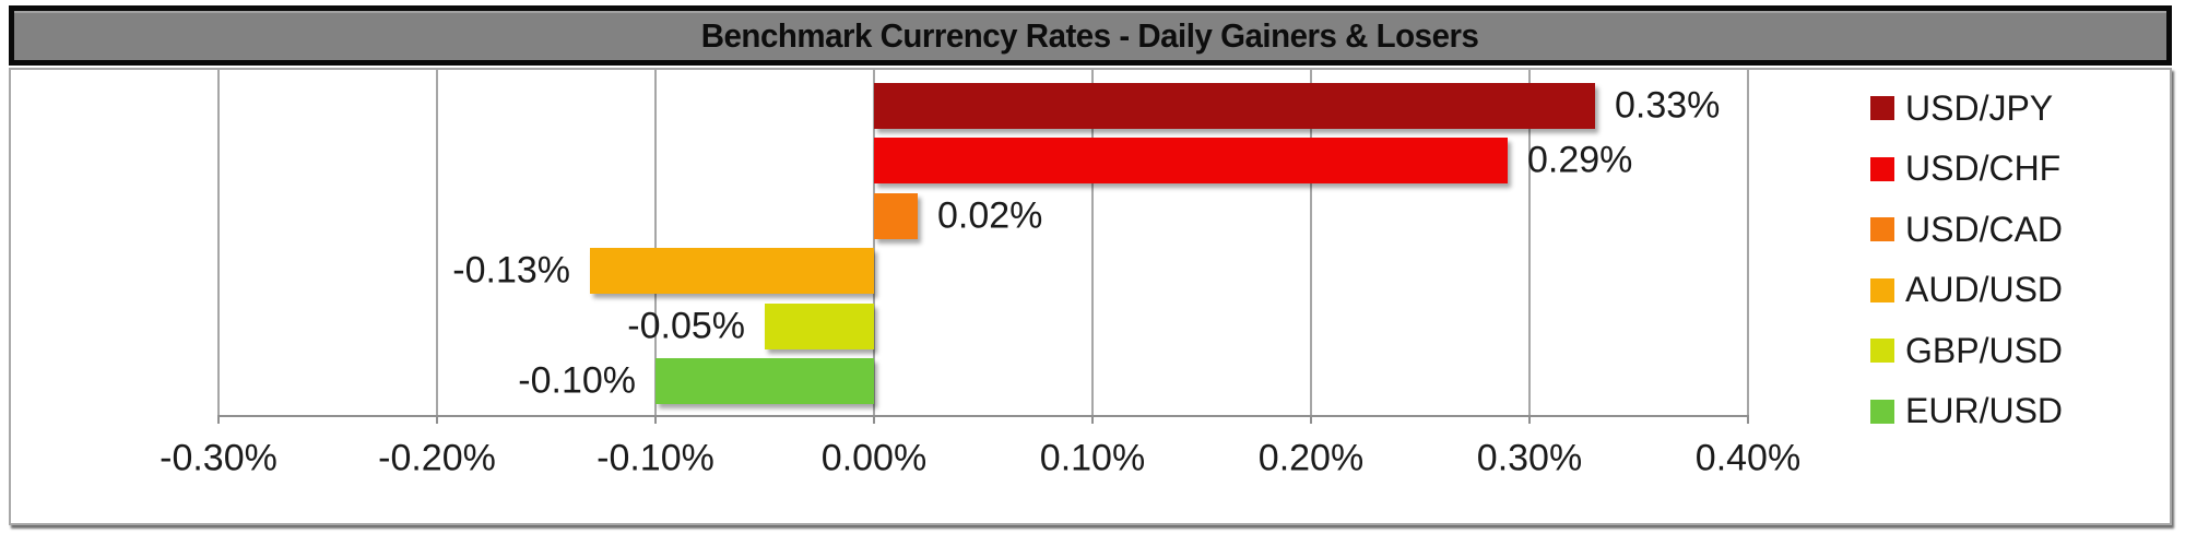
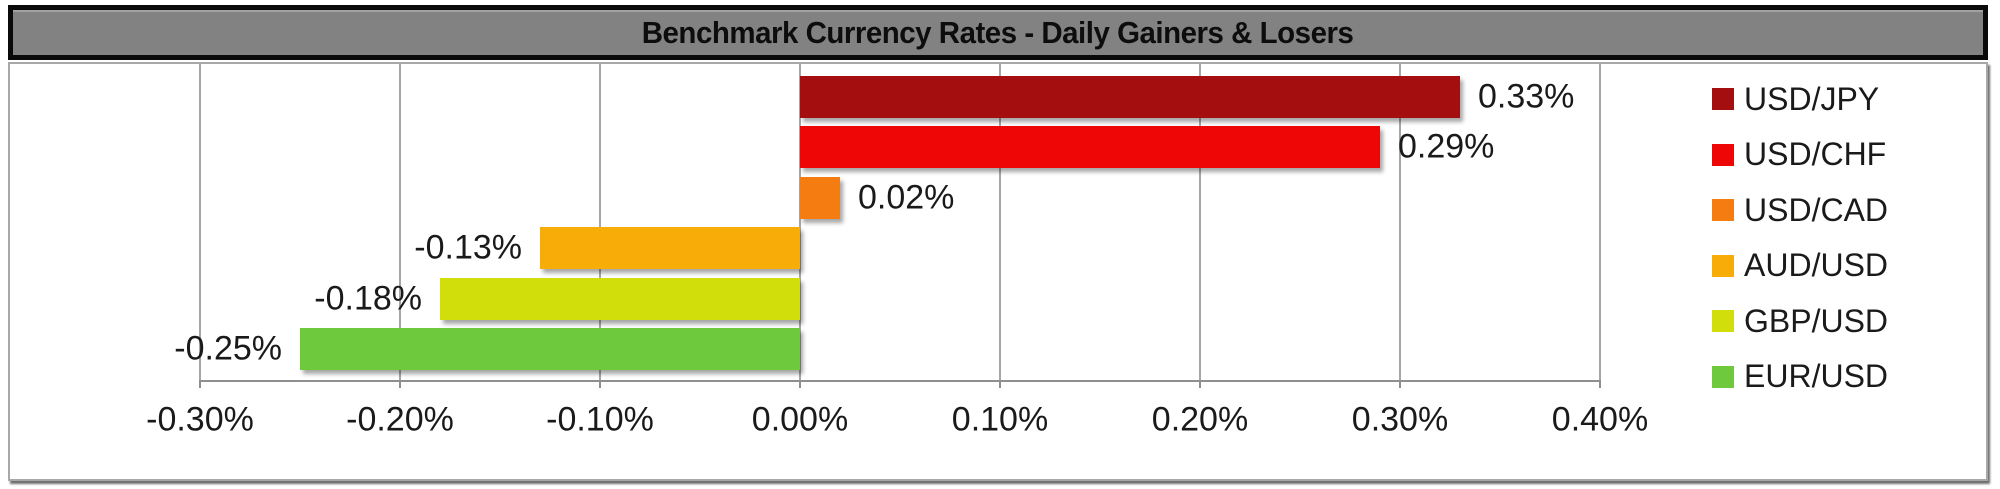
GBP/USD: -0.05% -> -0.18%
EUR/USD: -0.10% -> -0.25%
